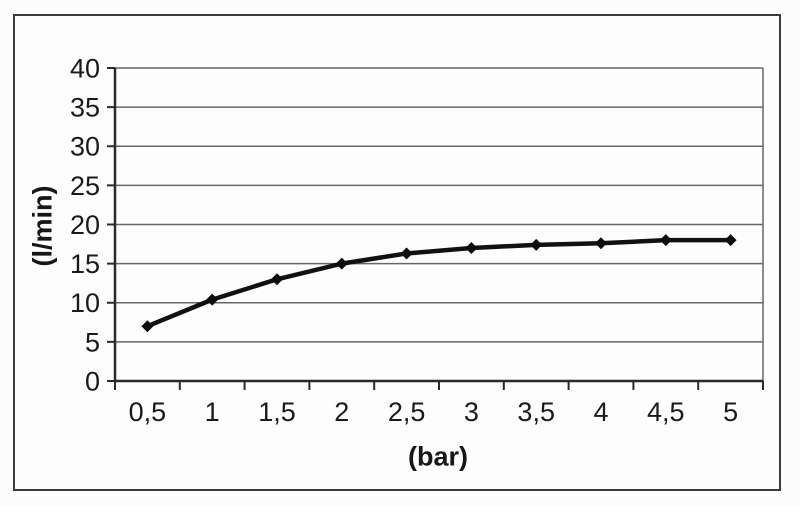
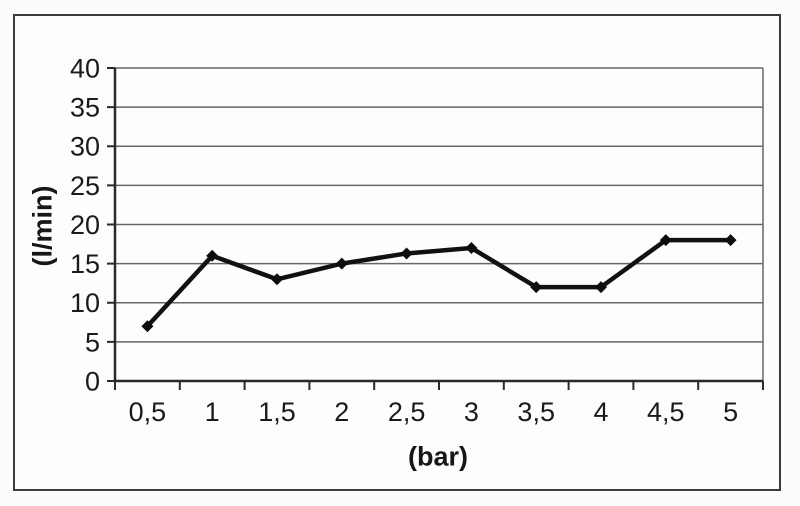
1: 10 -> 16
3,5: 17 -> 12
4: 18 -> 12
